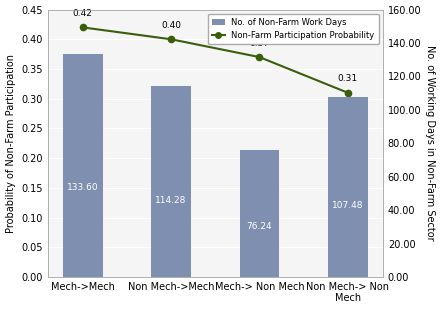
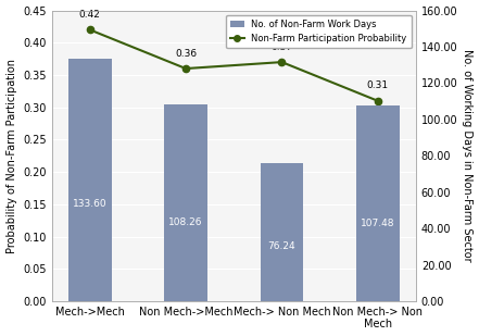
No. of Non-Farm Work Days/Non Mech->Mech: 114.28 -> 108.26
Non-Farm Participation Probability/Non Mech->Mech: 0.40 -> 0.36
